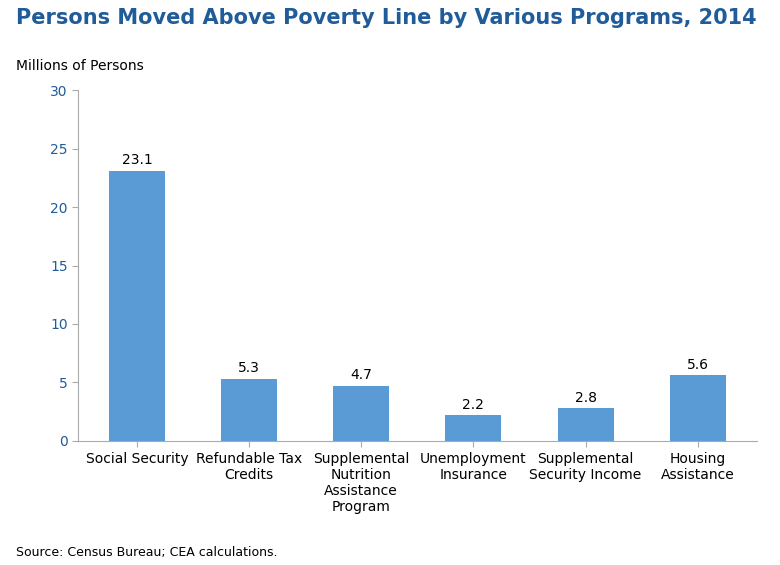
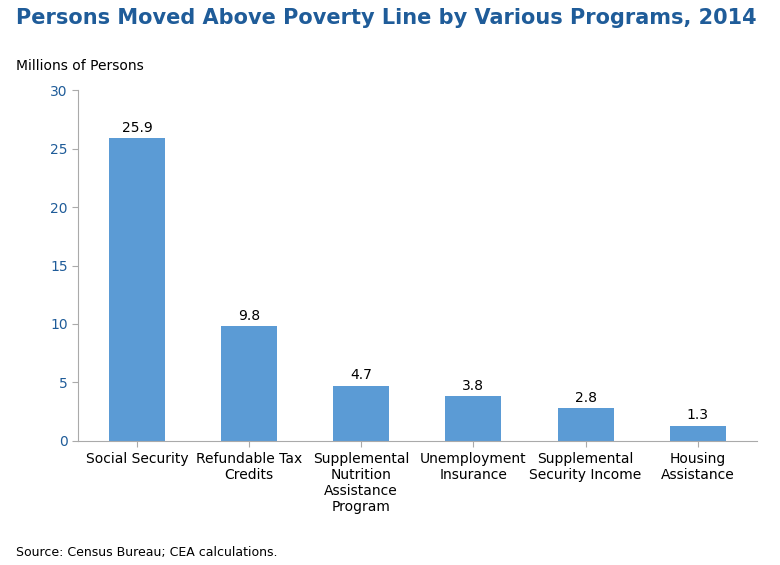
Social Security: 23.1 -> 25.9
Refundable Tax Credits: 5.3 -> 9.8
Unemployment Insurance: 2.2 -> 3.8
Housing Assistance: 5.6 -> 1.3
